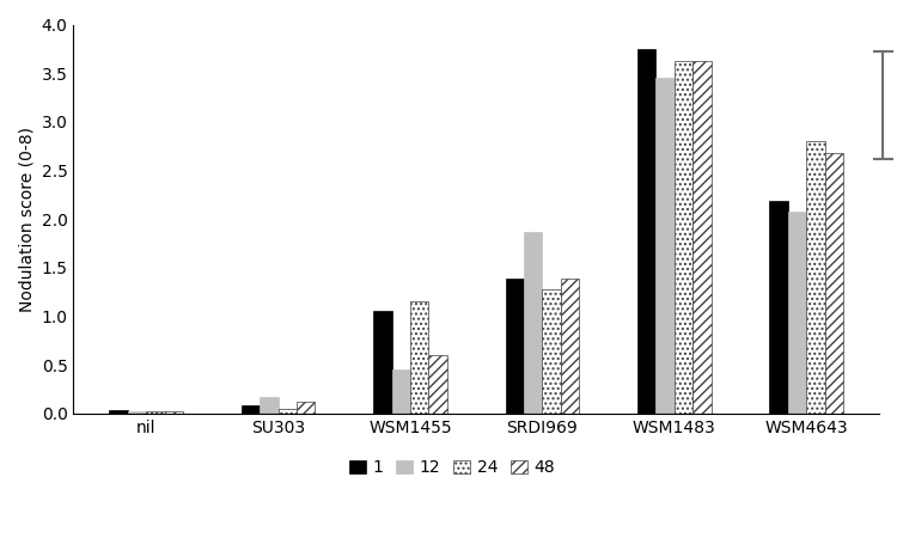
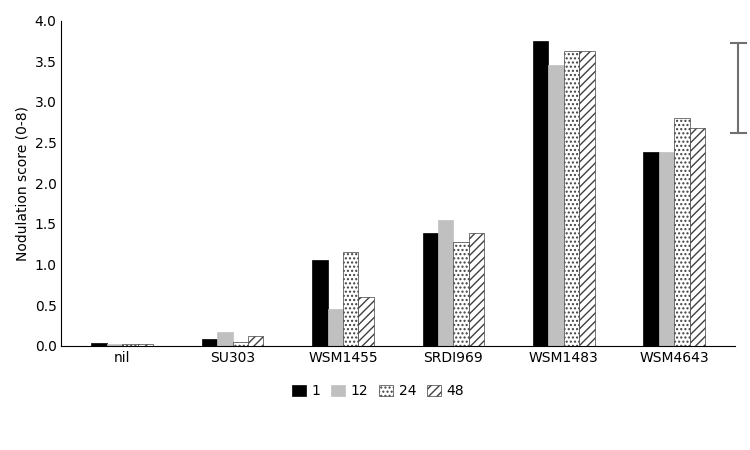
12/SRDI969: 1.86 -> 1.55
1/WSM4643: 2.18 -> 2.38
12/WSM4643: 2.08 -> 2.38
